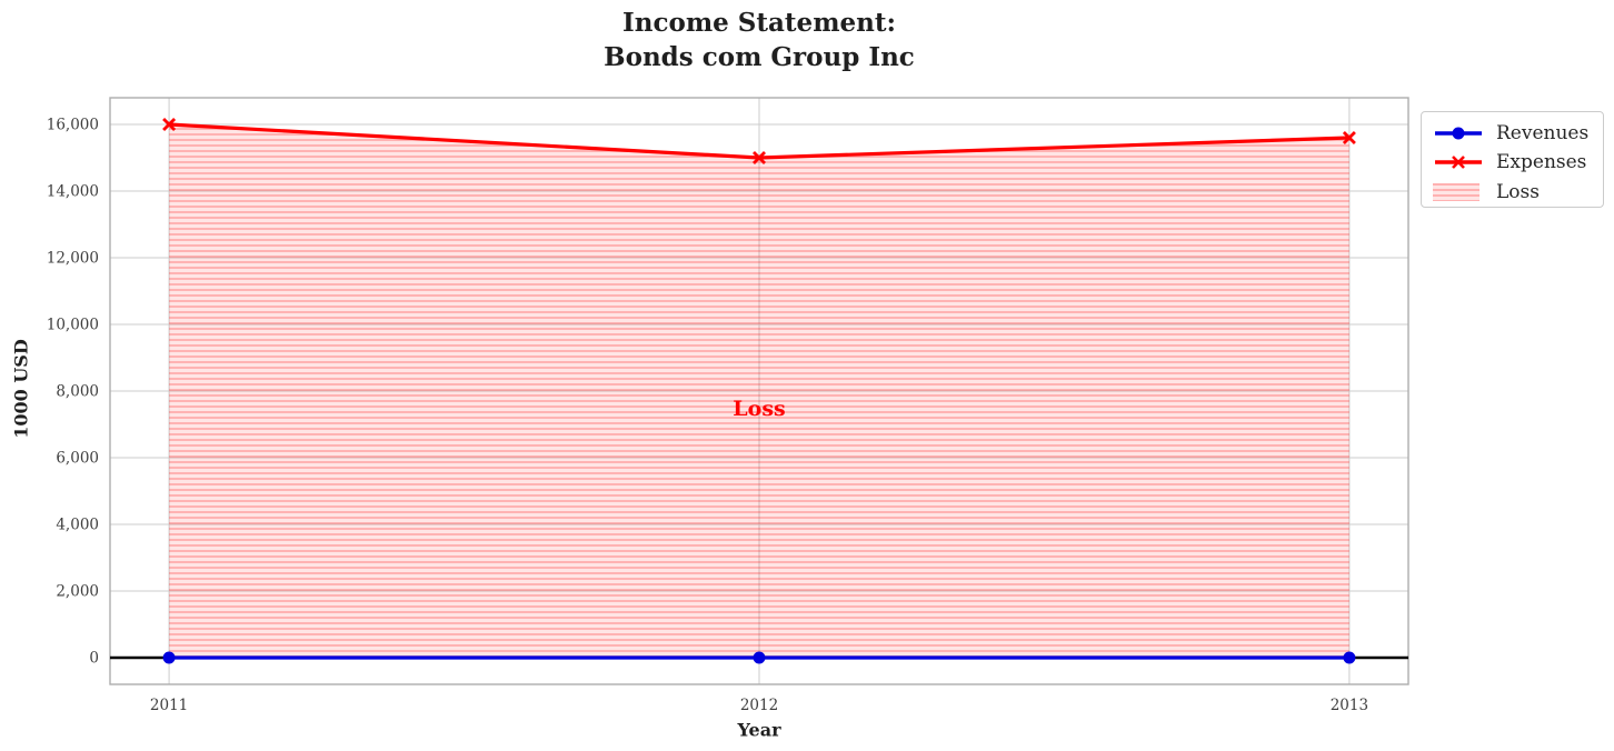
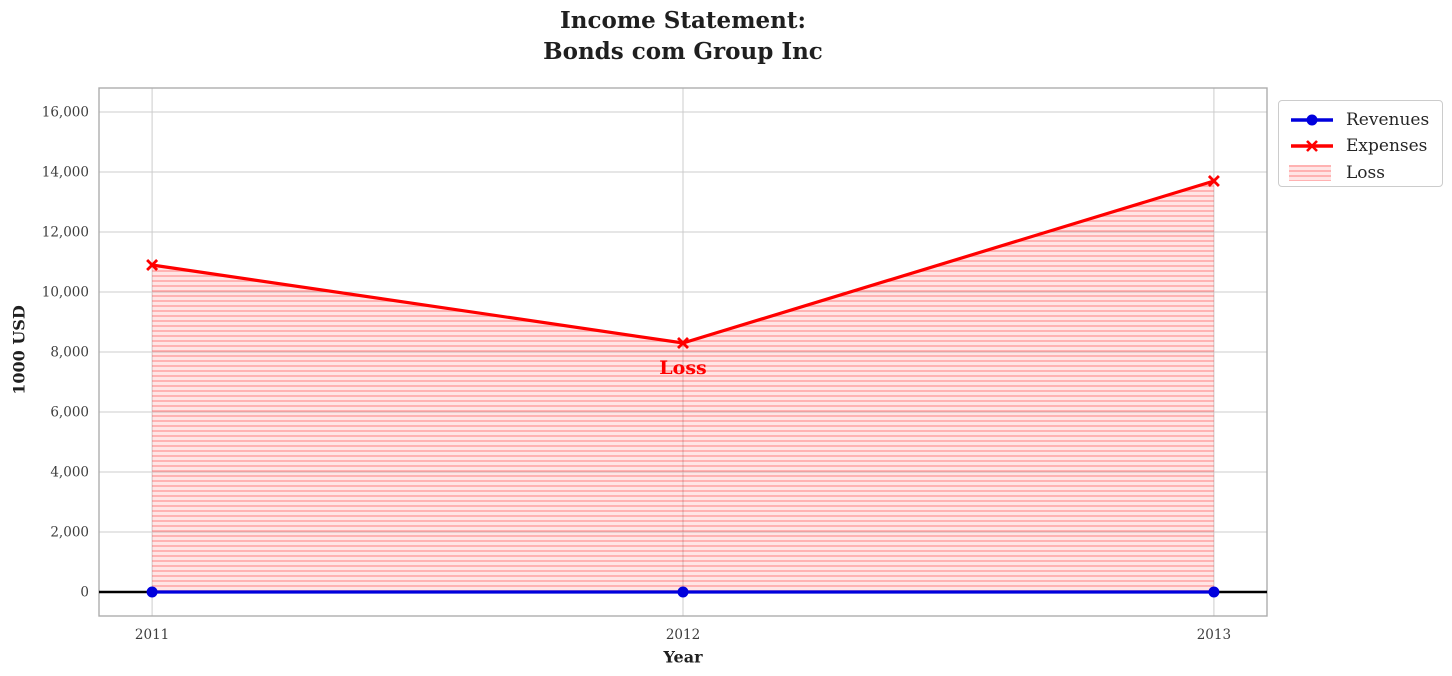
Expenses/2011: 16000 -> 10900
Expenses/2012: 15000 -> 8300
Expenses/2013: 15600 -> 13700
